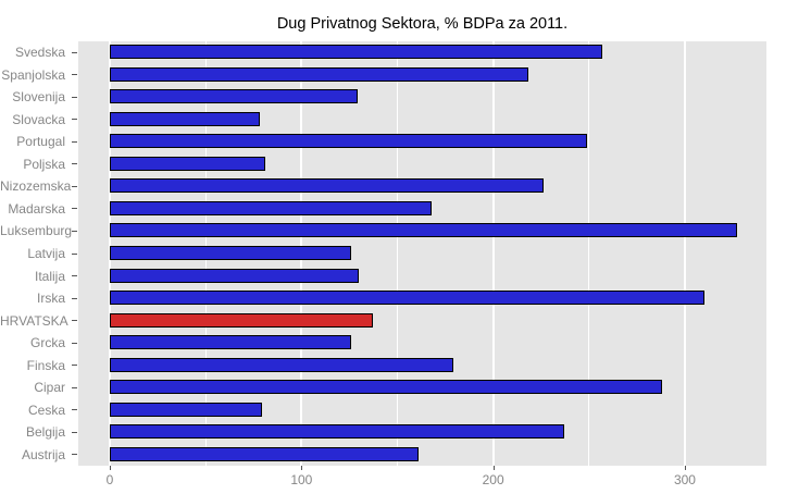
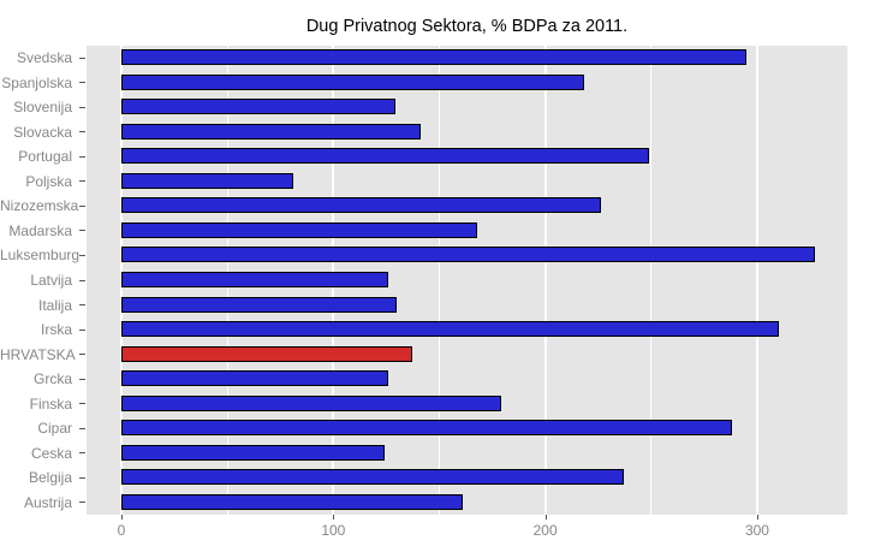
Svedska: 256 -> 294
Slovacka: 77 -> 140
Ceska: 78 -> 123
